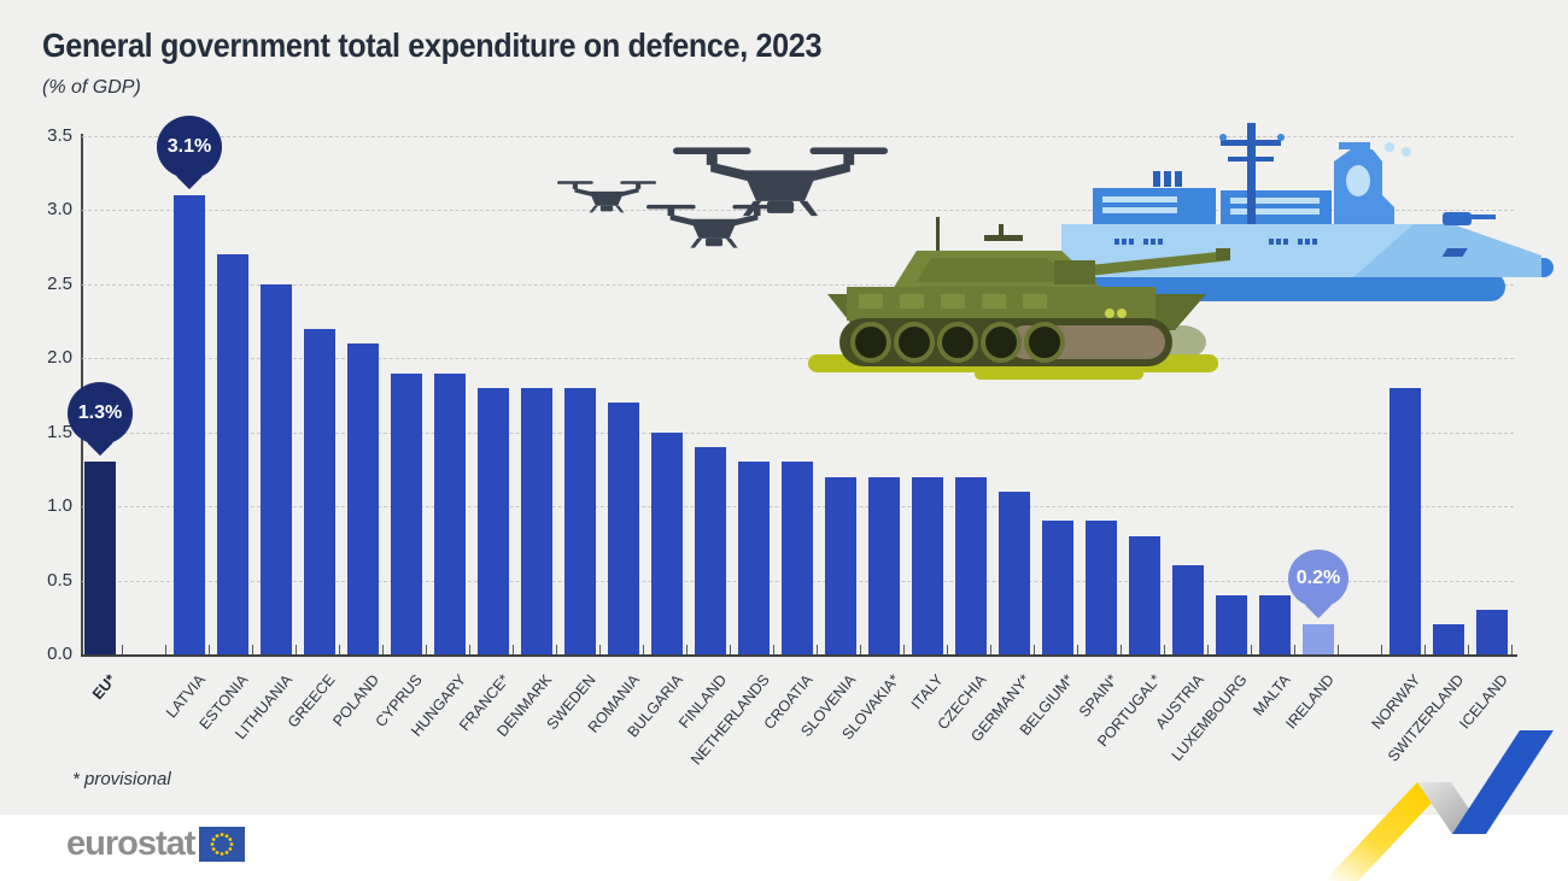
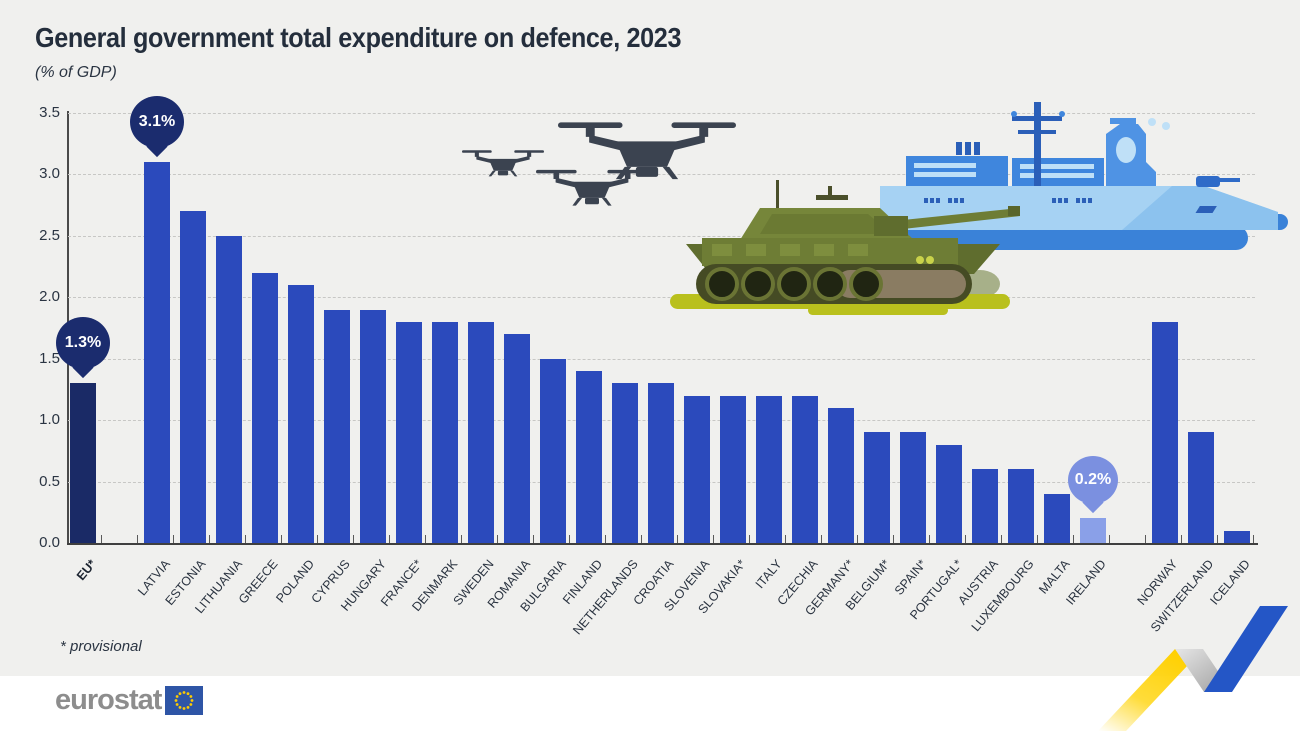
LUXEMBOURG: 0.4 -> 0.6
SWITZERLAND: 0.2 -> 0.9
ICELAND: 0.3 -> 0.1
